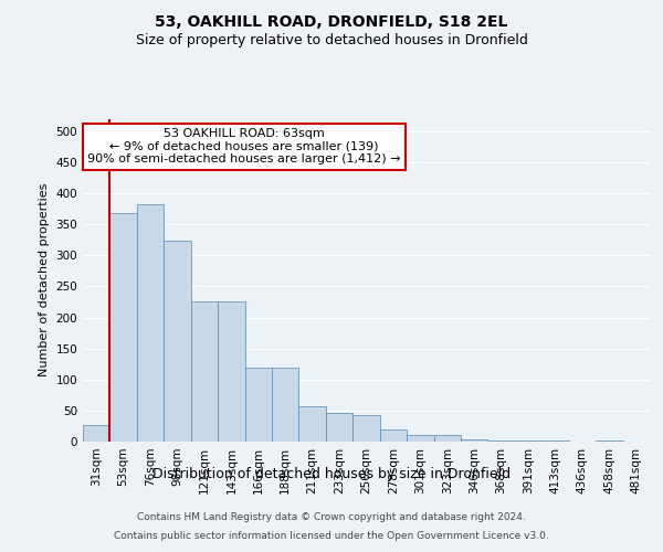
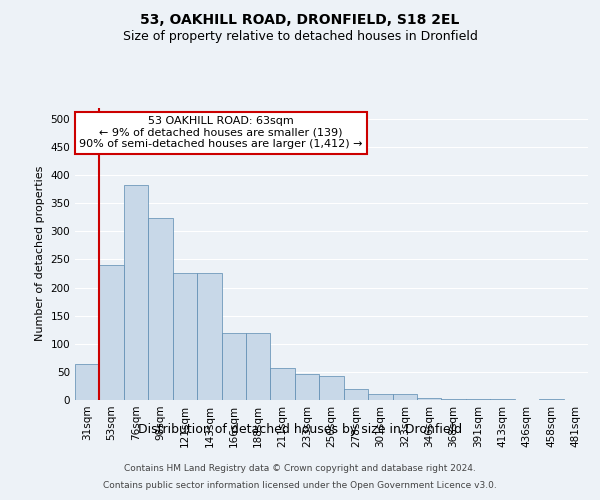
31sqm: 27 -> 64
53sqm: 368 -> 240
